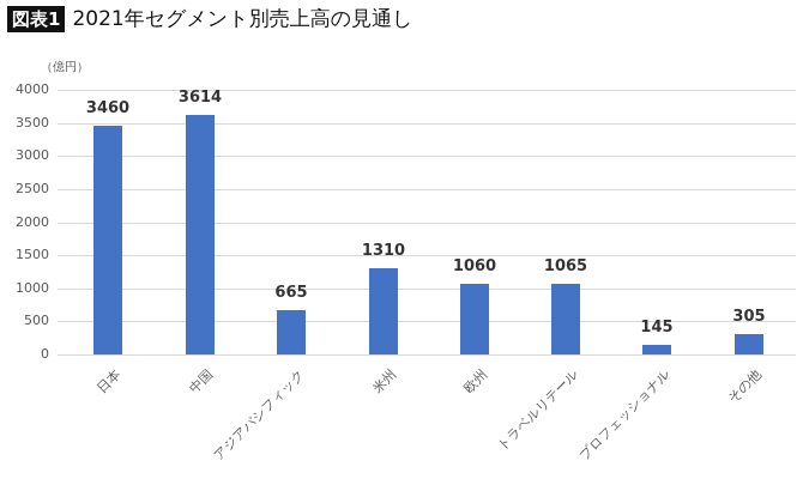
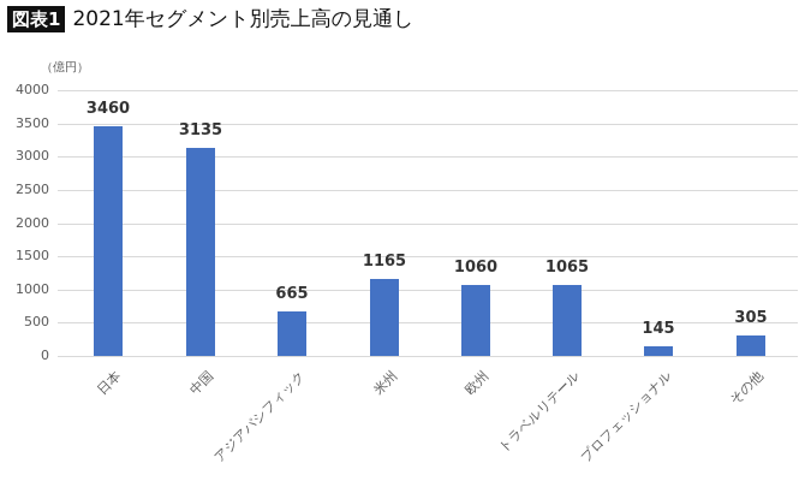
中国: 3614 -> 3135
米州: 1310 -> 1165
